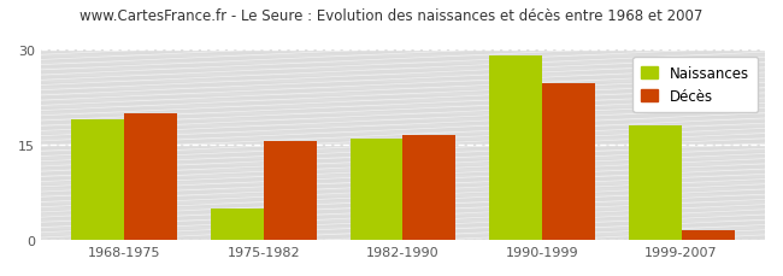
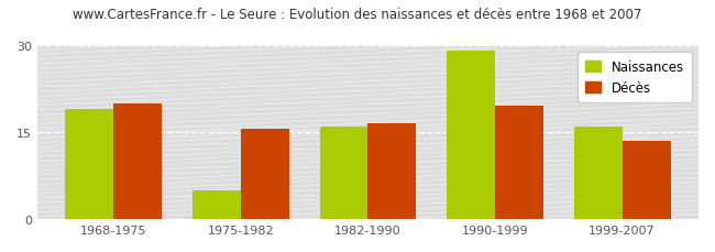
Décès/1990-1999: 24.6 -> 19.5
Naissances/1999-2007: 18 -> 16
Décès/1999-2007: 1.6 -> 13.5
